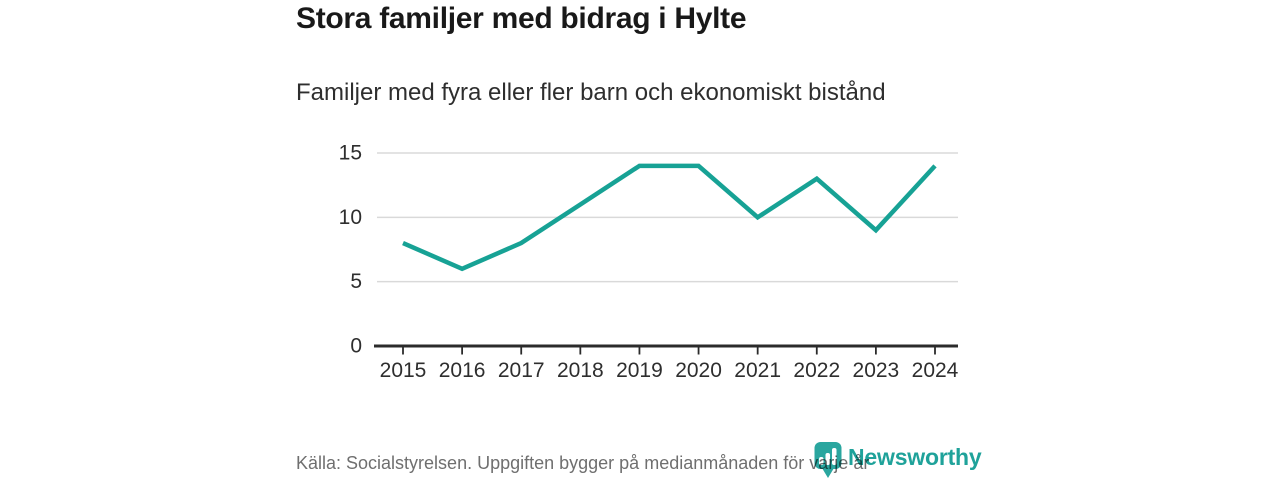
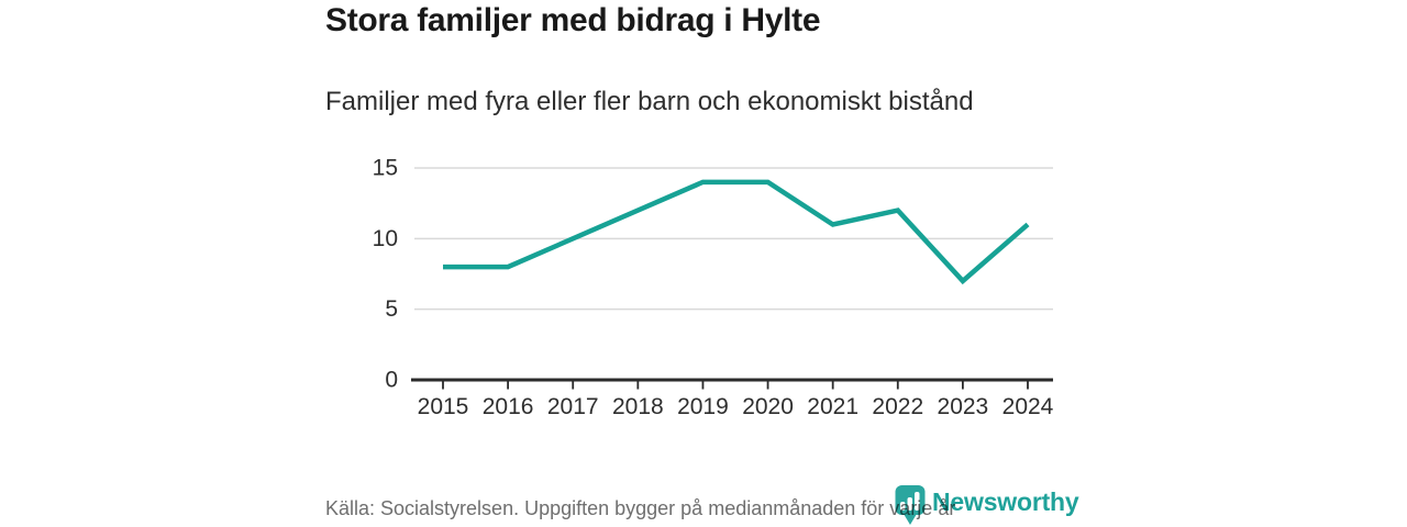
2016: 6 -> 8
2017: 8 -> 10
2018: 11 -> 12
2021: 10 -> 11
2022: 13 -> 12
2023: 9 -> 7
2024: 14 -> 11
